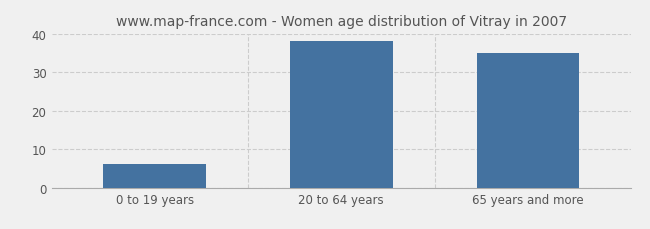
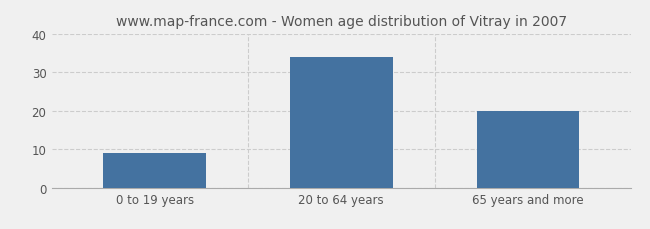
0 to 19 years: 6 -> 9
20 to 64 years: 38 -> 34
65 years and more: 35 -> 20
